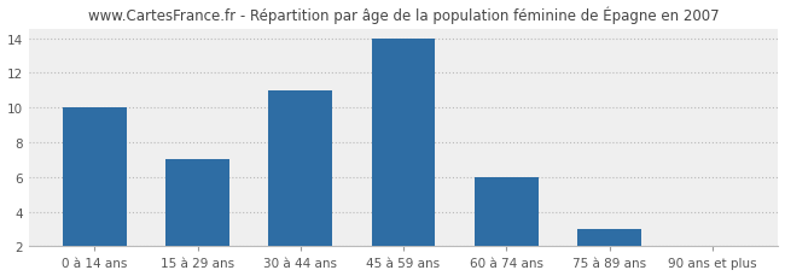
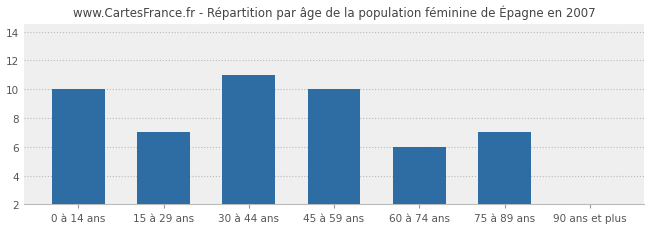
45 à 59 ans: 14 -> 10
75 à 89 ans: 3 -> 7
